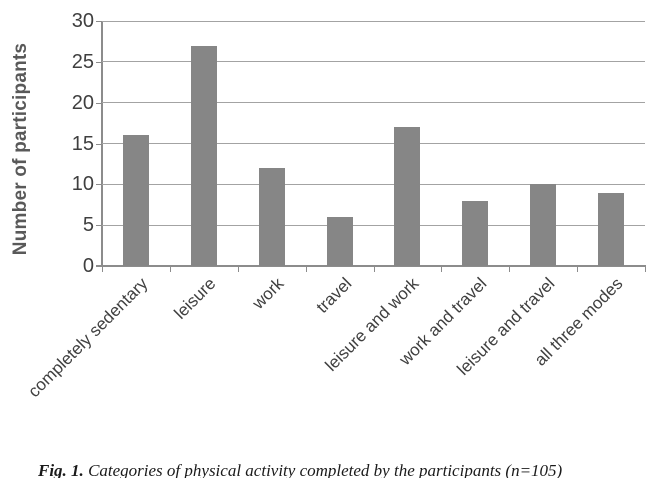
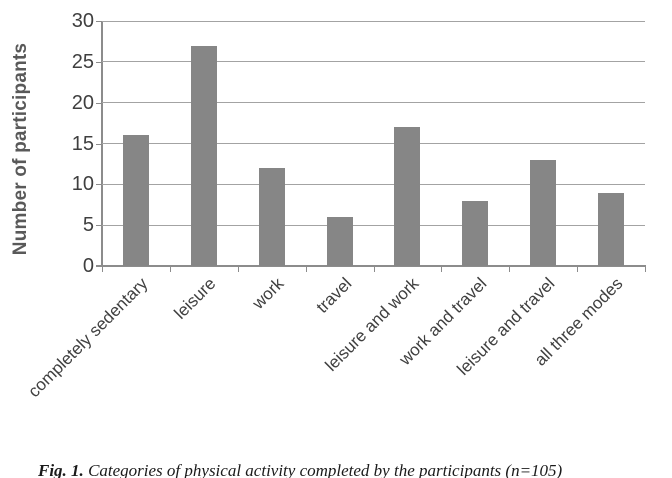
leisure and travel: 10 -> 13
